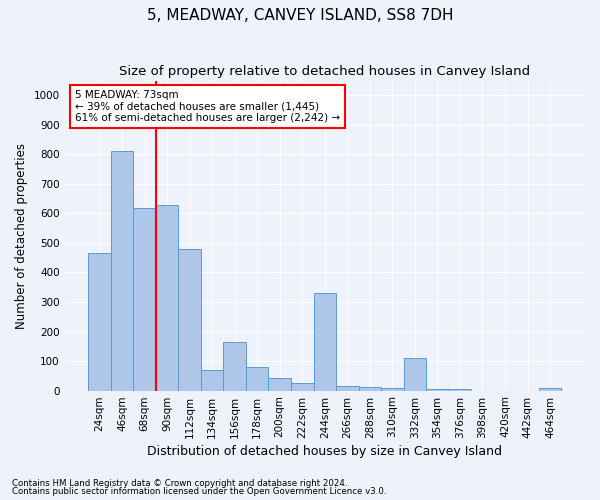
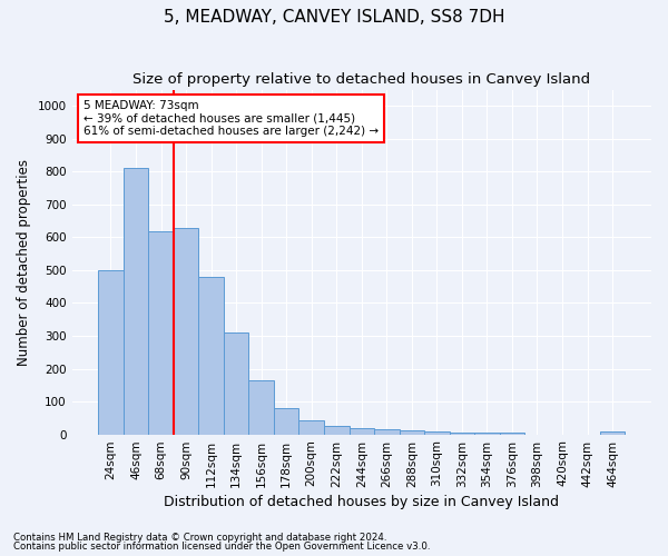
24sqm: 465 -> 500
134sqm: 70 -> 310
244sqm: 330 -> 20
332sqm: 110 -> 7
